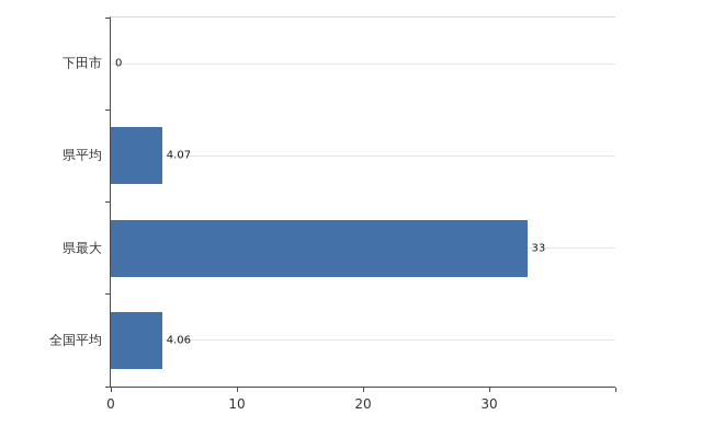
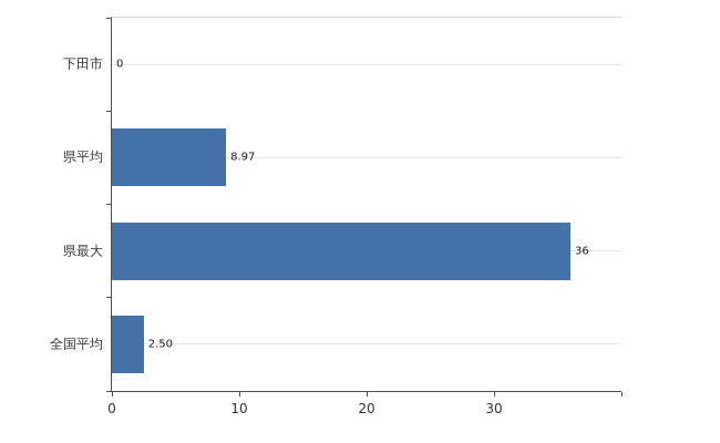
県平均: 4.07 -> 8.97
県最大: 33 -> 36
全国平均: 4.06 -> 2.50
